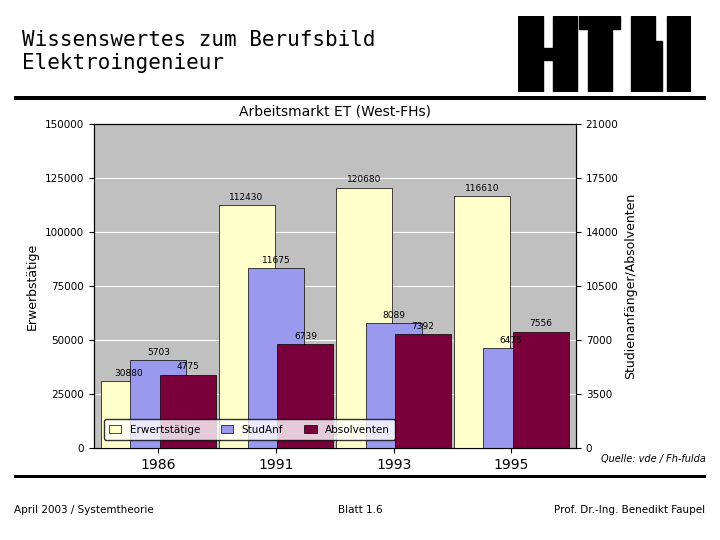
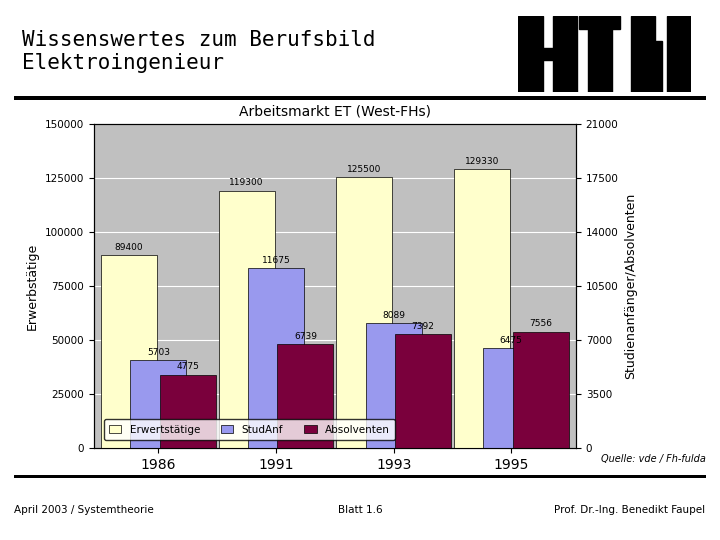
Erwertstätige/1986: 30880 -> 89400
Erwertstätige/1991: 112430 -> 119300
Erwertstätige/1993: 120680 -> 125500
Erwertstätige/1995: 116610 -> 129330
